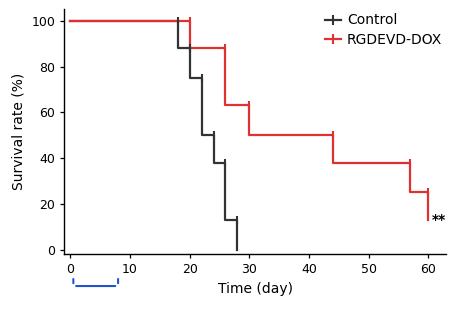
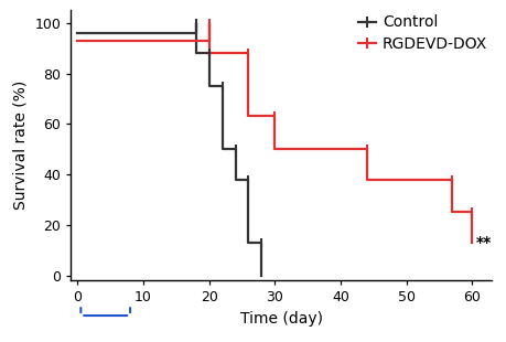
Control/0: 100 -> 96
RGDEVD-DOX/0: 100 -> 93
